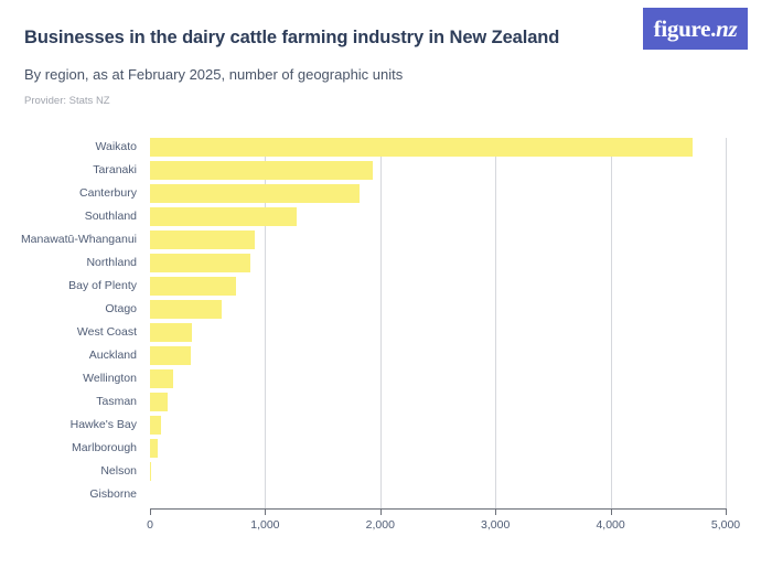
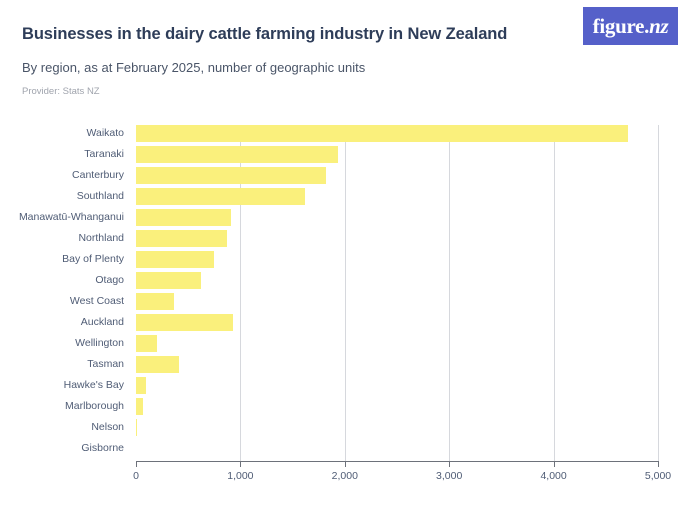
Southland: 1280 -> 1620
Auckland: 360 -> 930
Tasman: 160 -> 410
